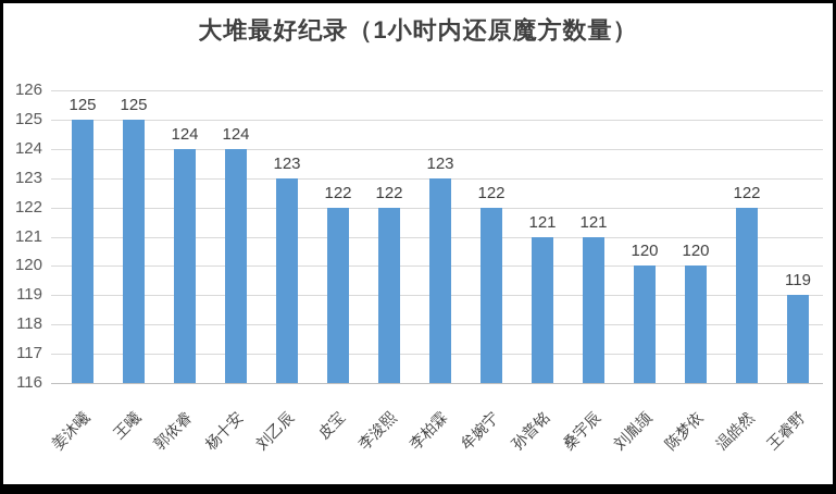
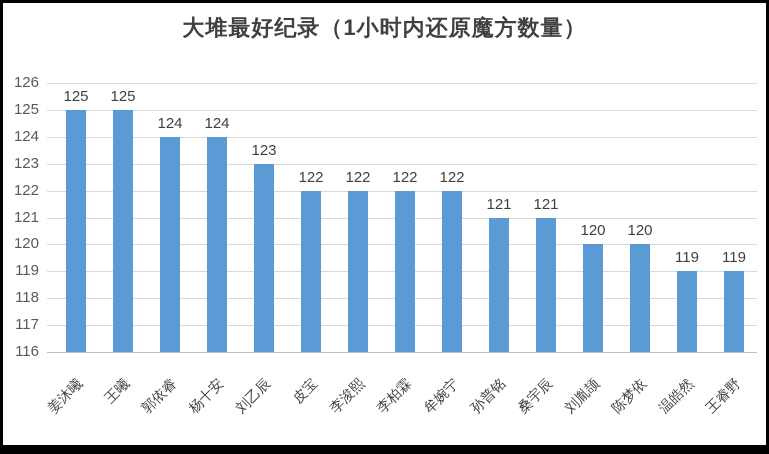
李柏霖: 123 -> 122
温皓然: 122 -> 119
